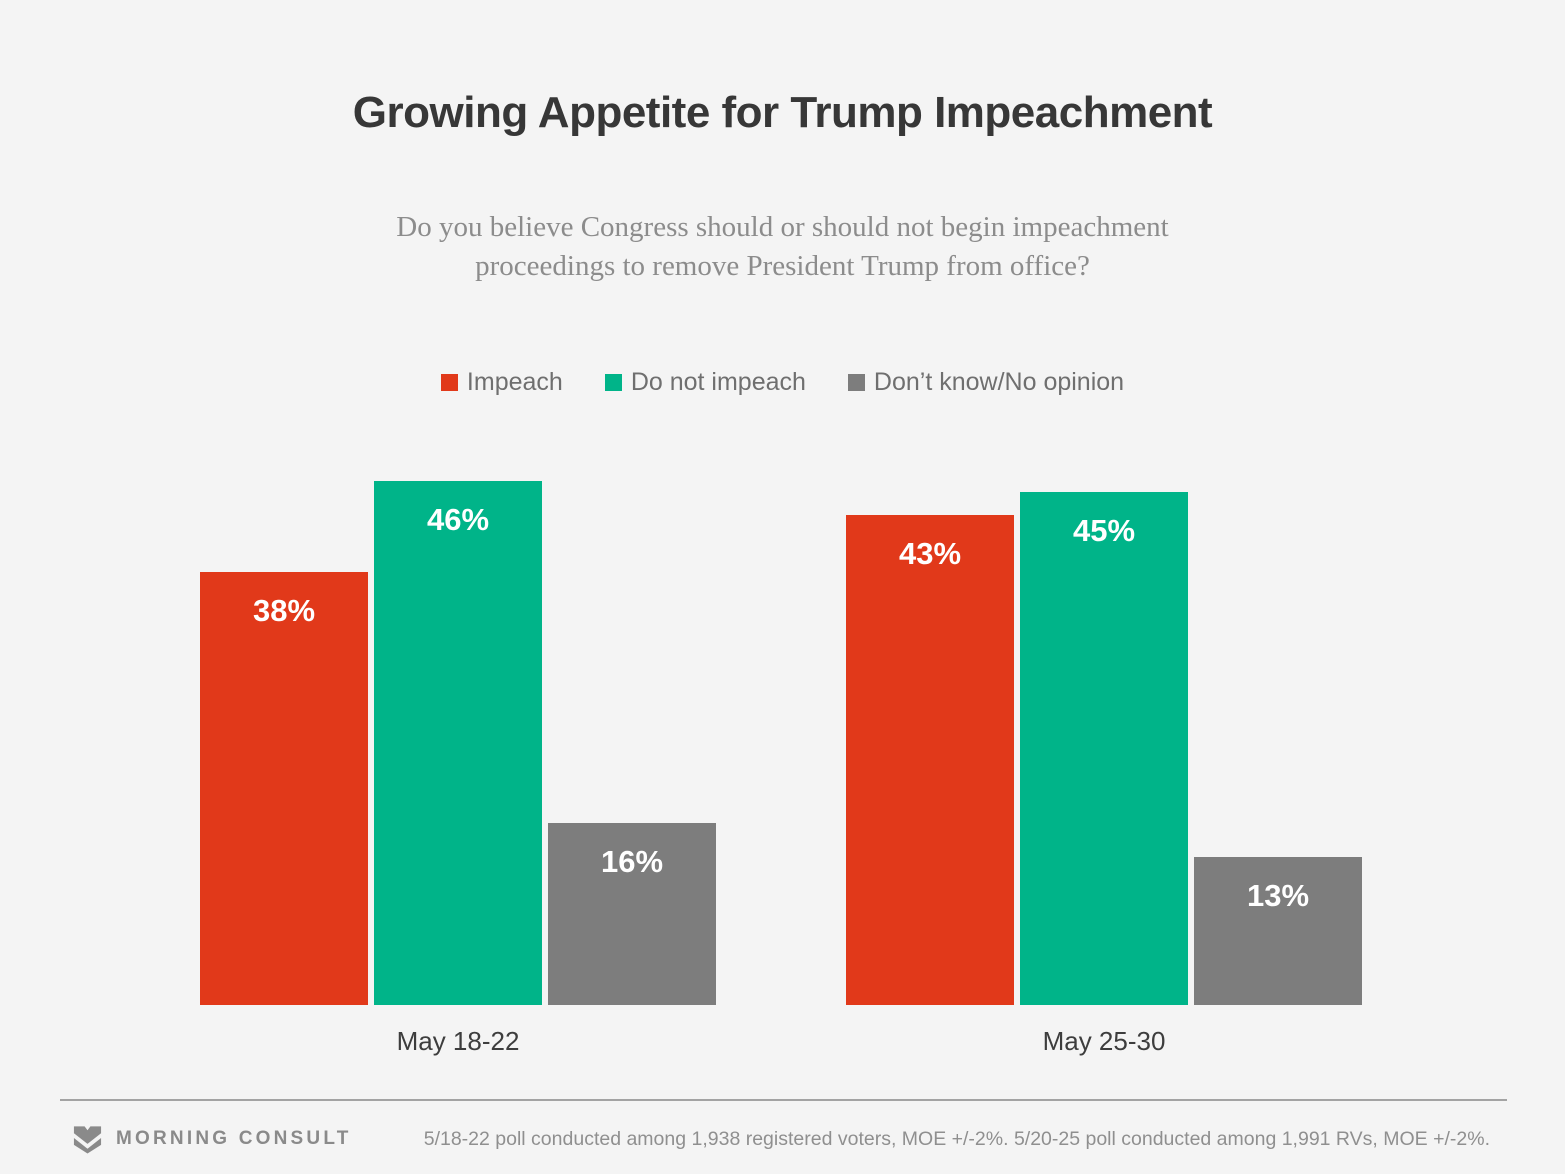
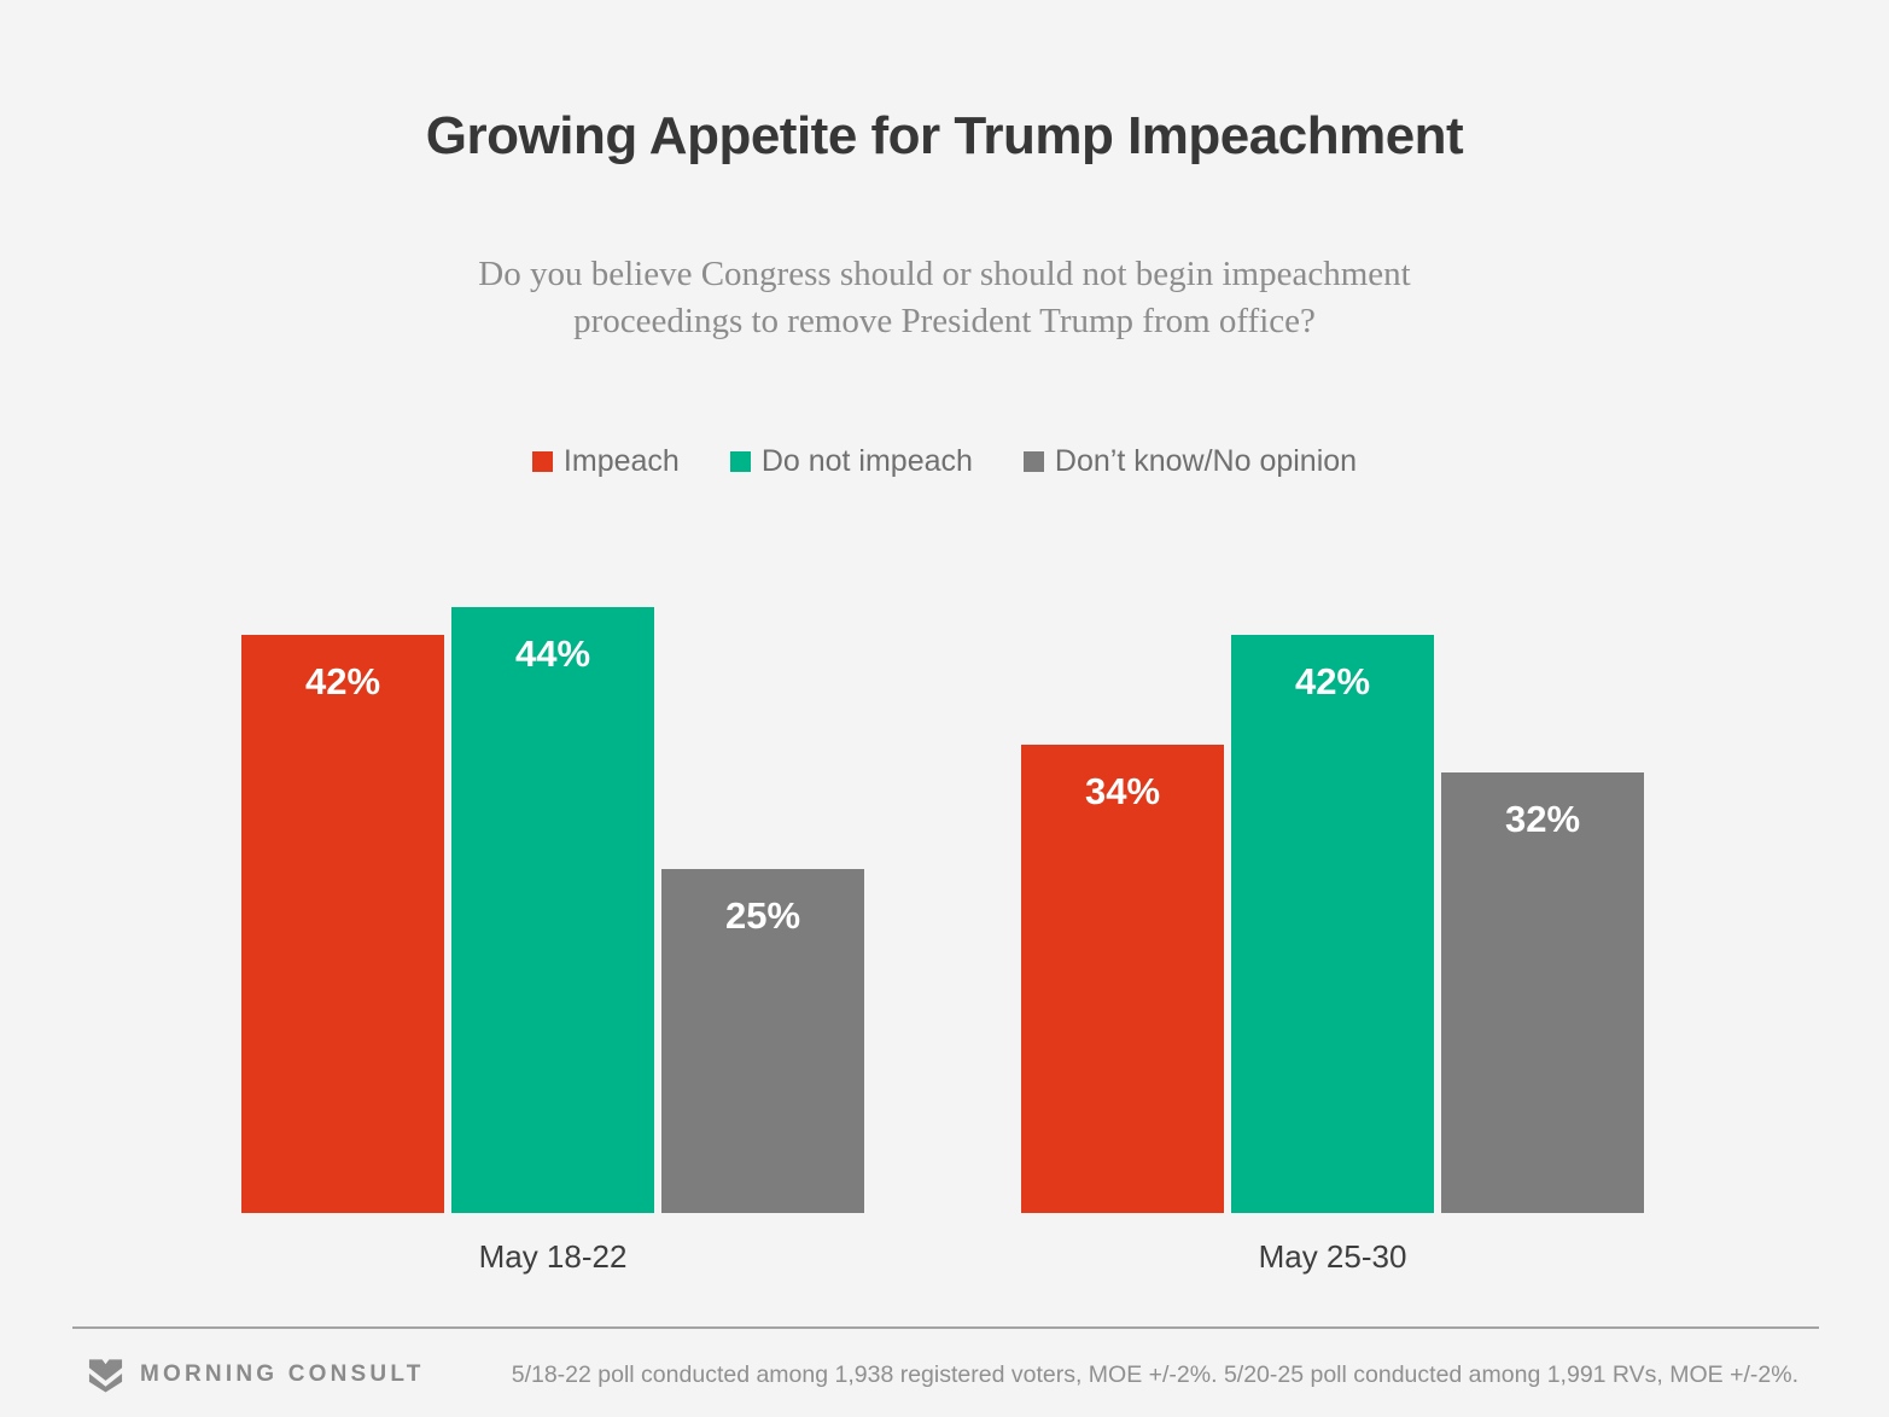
Impeach/May 18-22: 38% -> 42%
Do not impeach/May 18-22: 46% -> 44%
Don’t know/No opinion/May 18-22: 16% -> 25%
Impeach/May 25-30: 43% -> 34%
Do not impeach/May 25-30: 45% -> 42%
Don’t know/No opinion/May 25-30: 13% -> 32%
